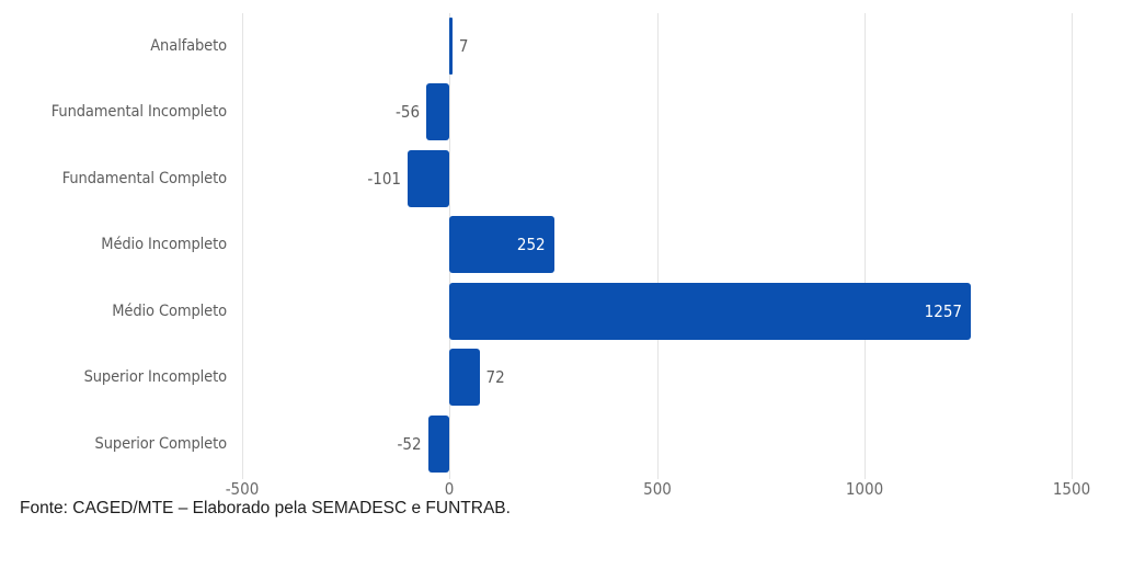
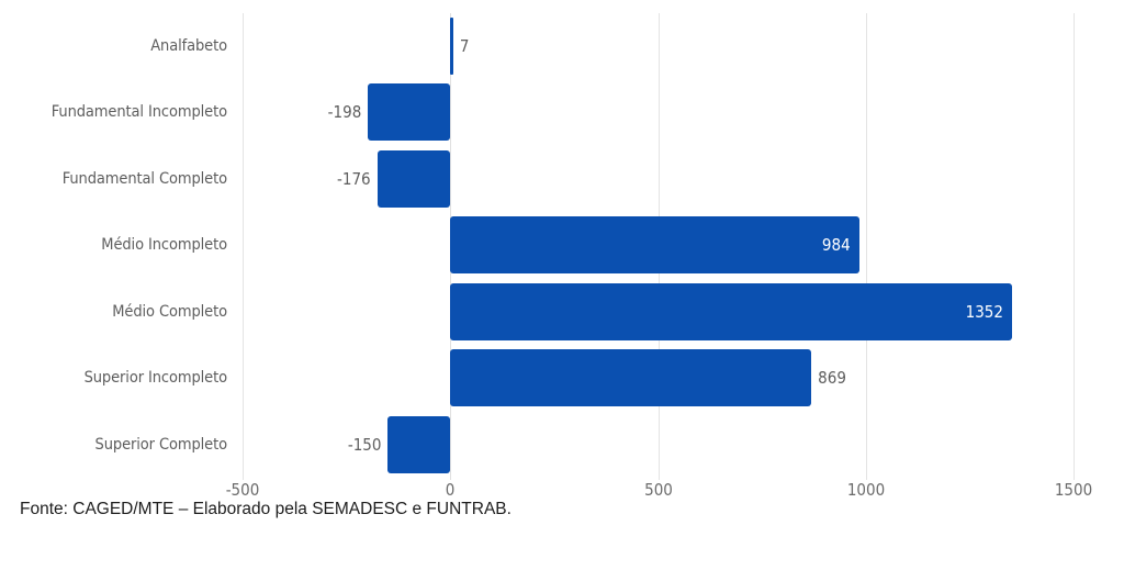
Fundamental Incompleto: -56 -> -198
Fundamental Completo: -101 -> -176
Médio Incompleto: 252 -> 984
Médio Completo: 1257 -> 1352
Superior Incompleto: 72 -> 869
Superior Completo: -52 -> -150
